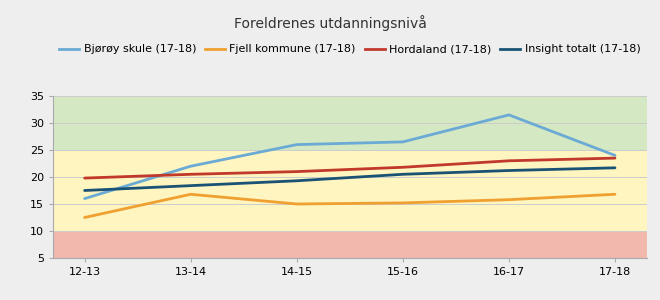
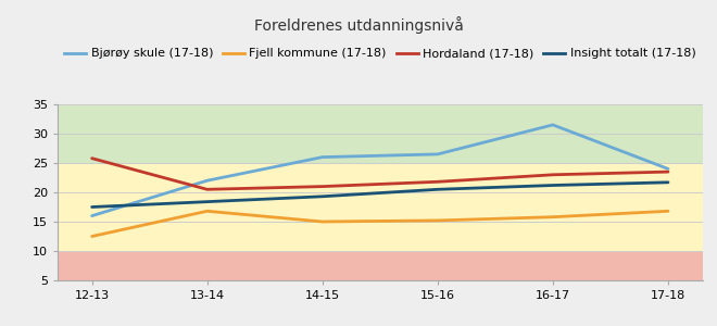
Hordaland (17-18)/12-13: 19.8 -> 25.8
